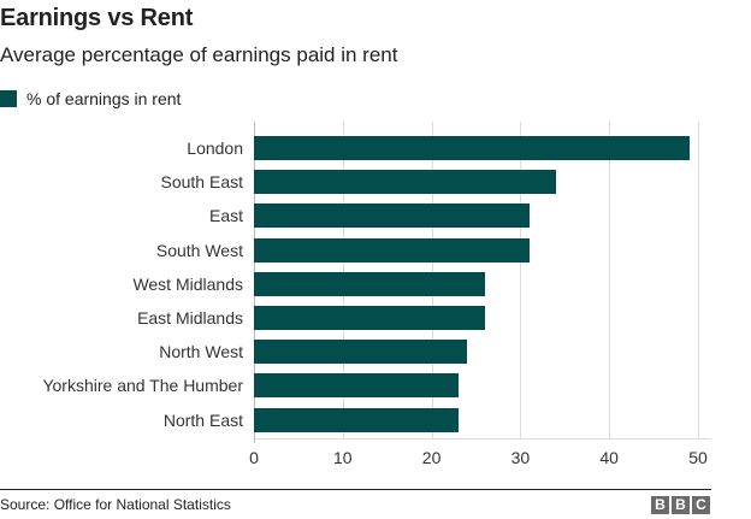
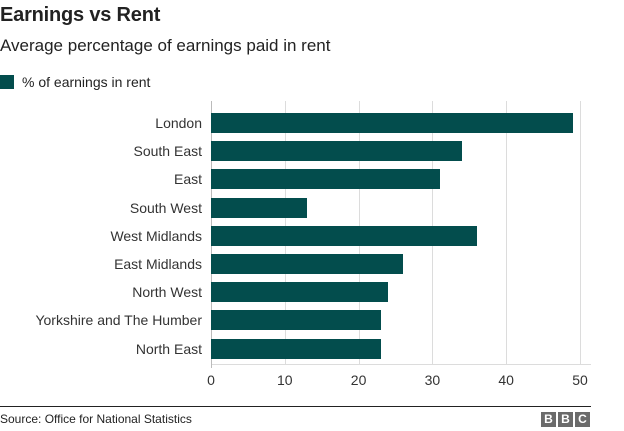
South West: 31 -> 13
West Midlands: 26 -> 36
